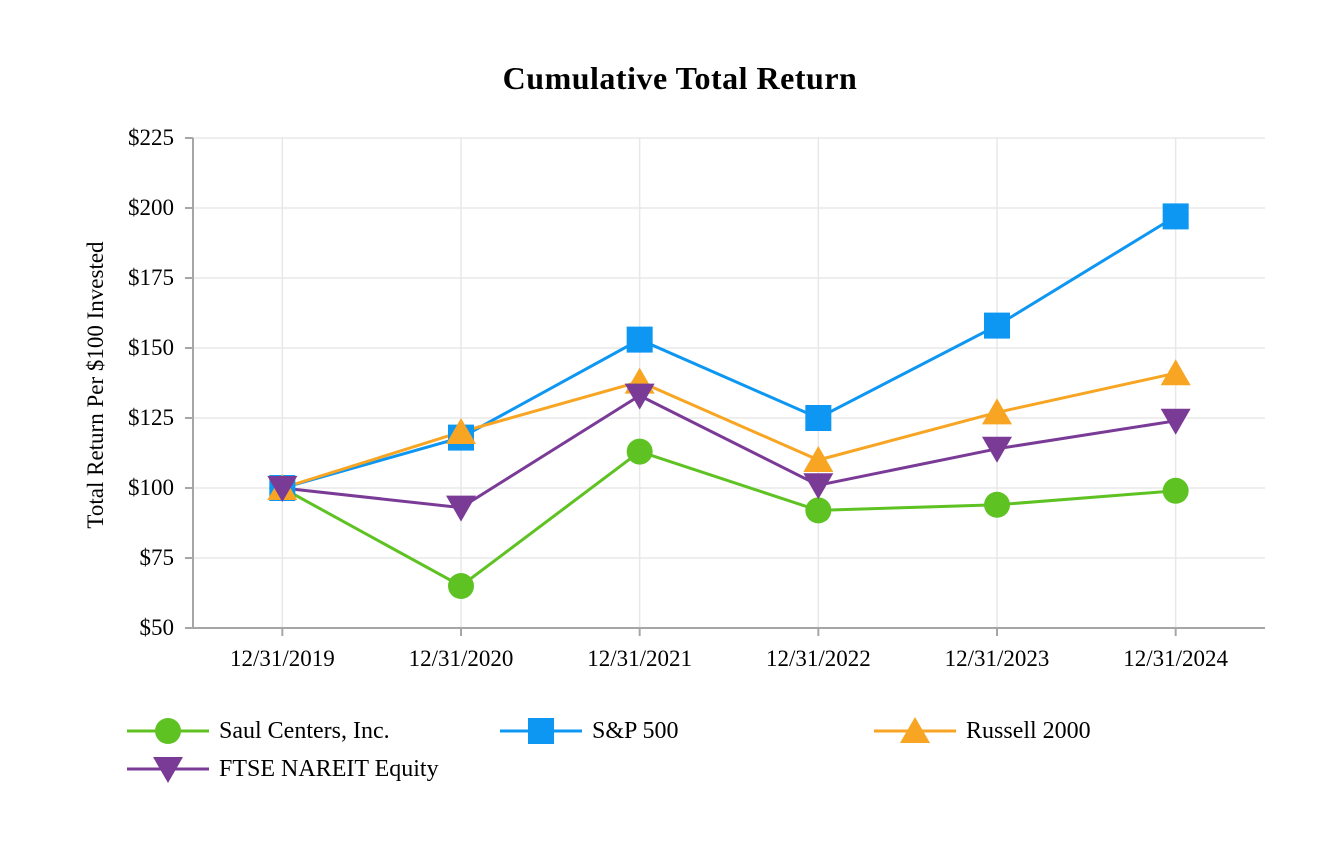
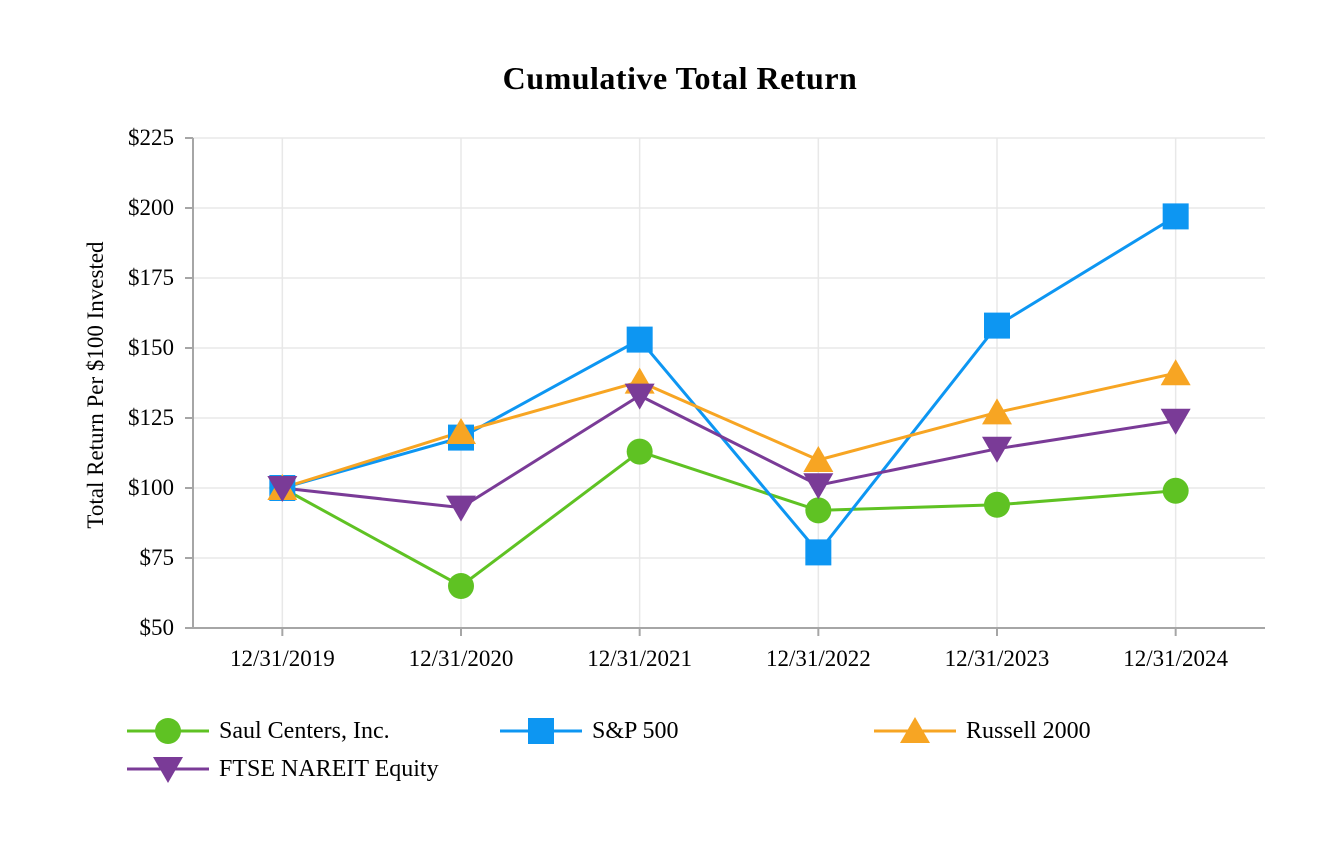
S&P 500/12/31/2022: $125 -> $77
